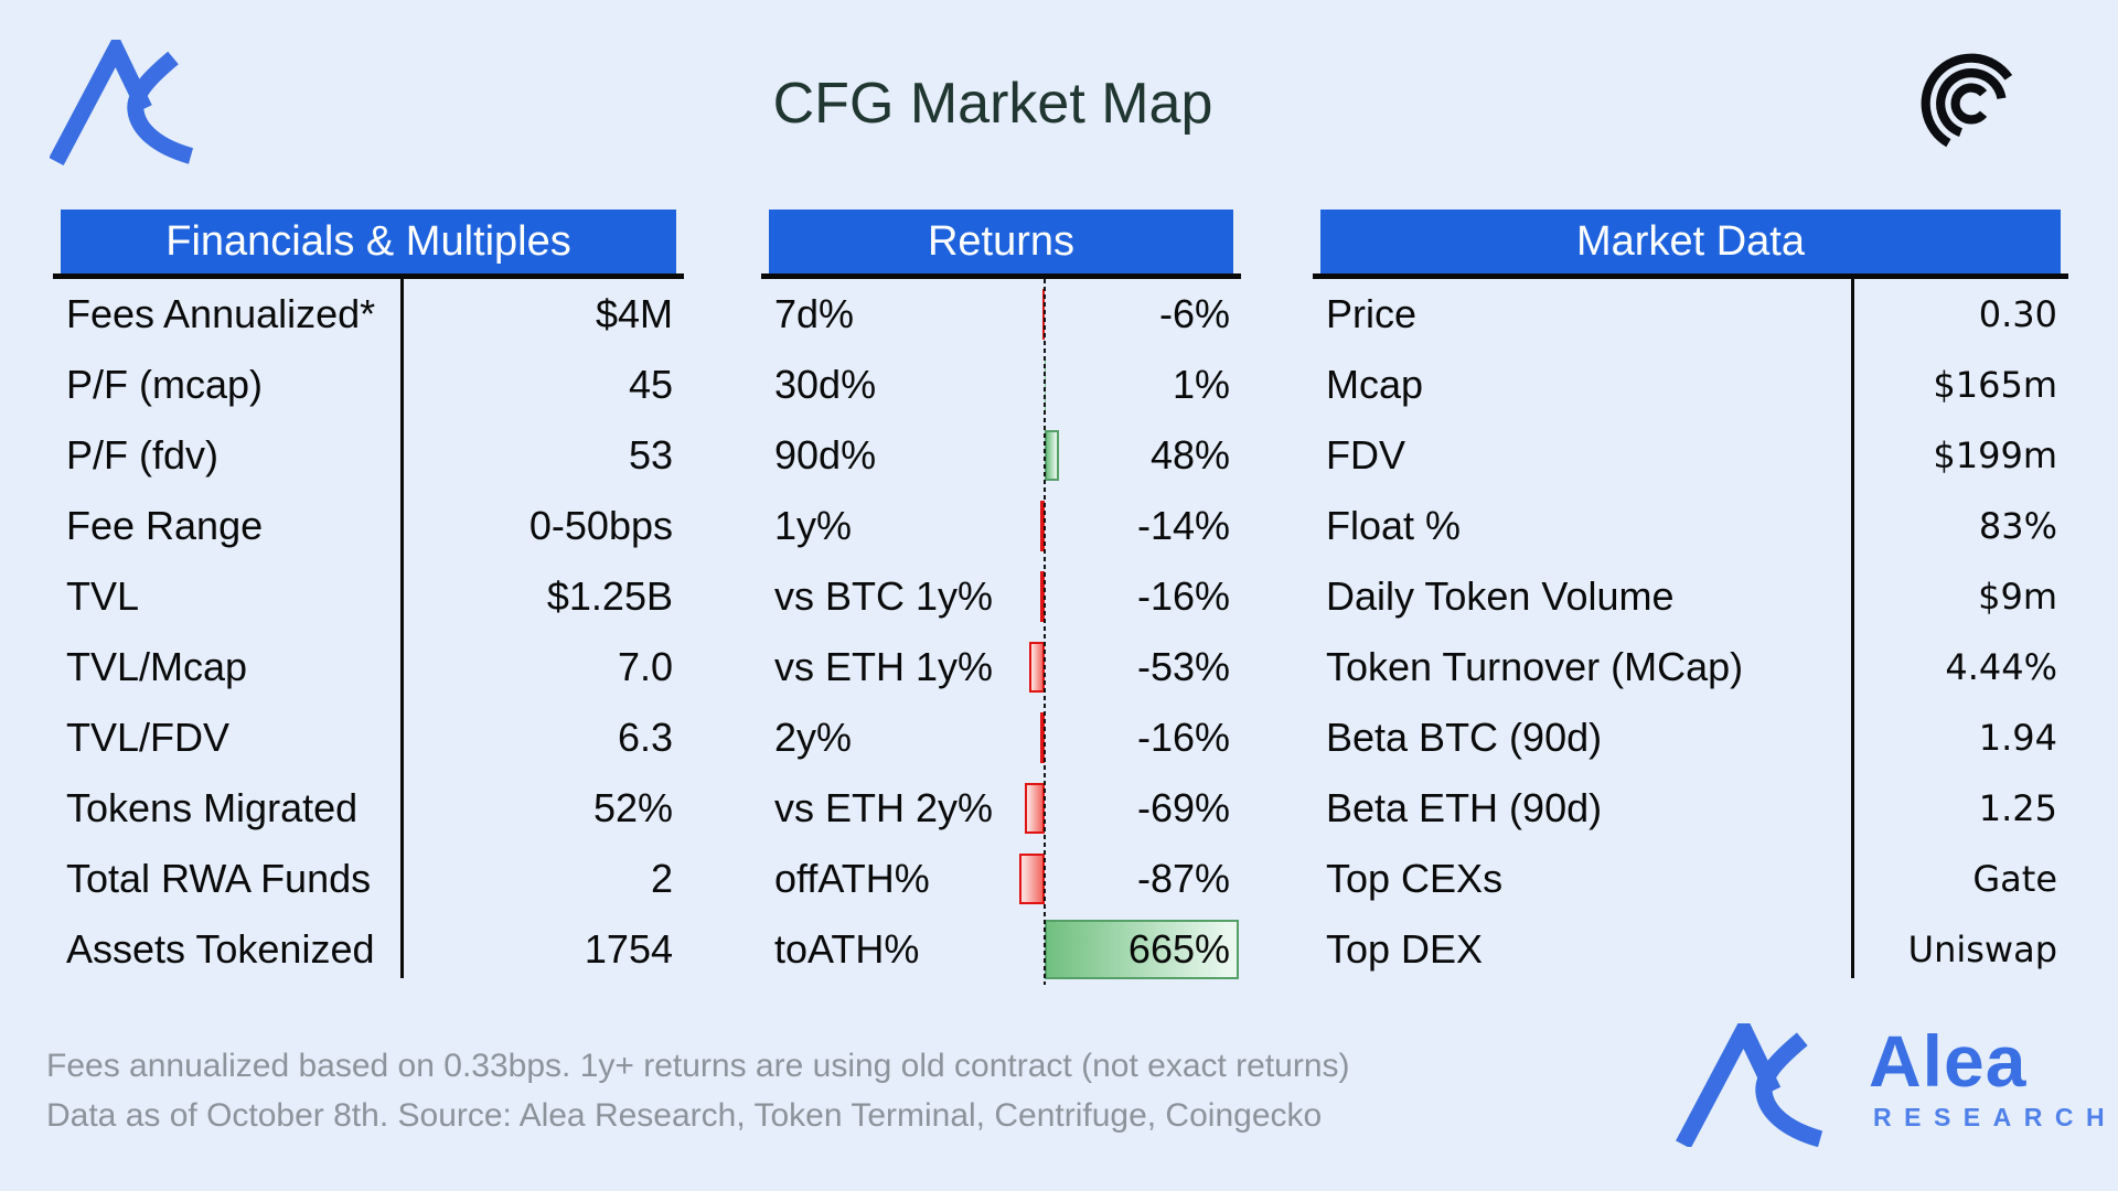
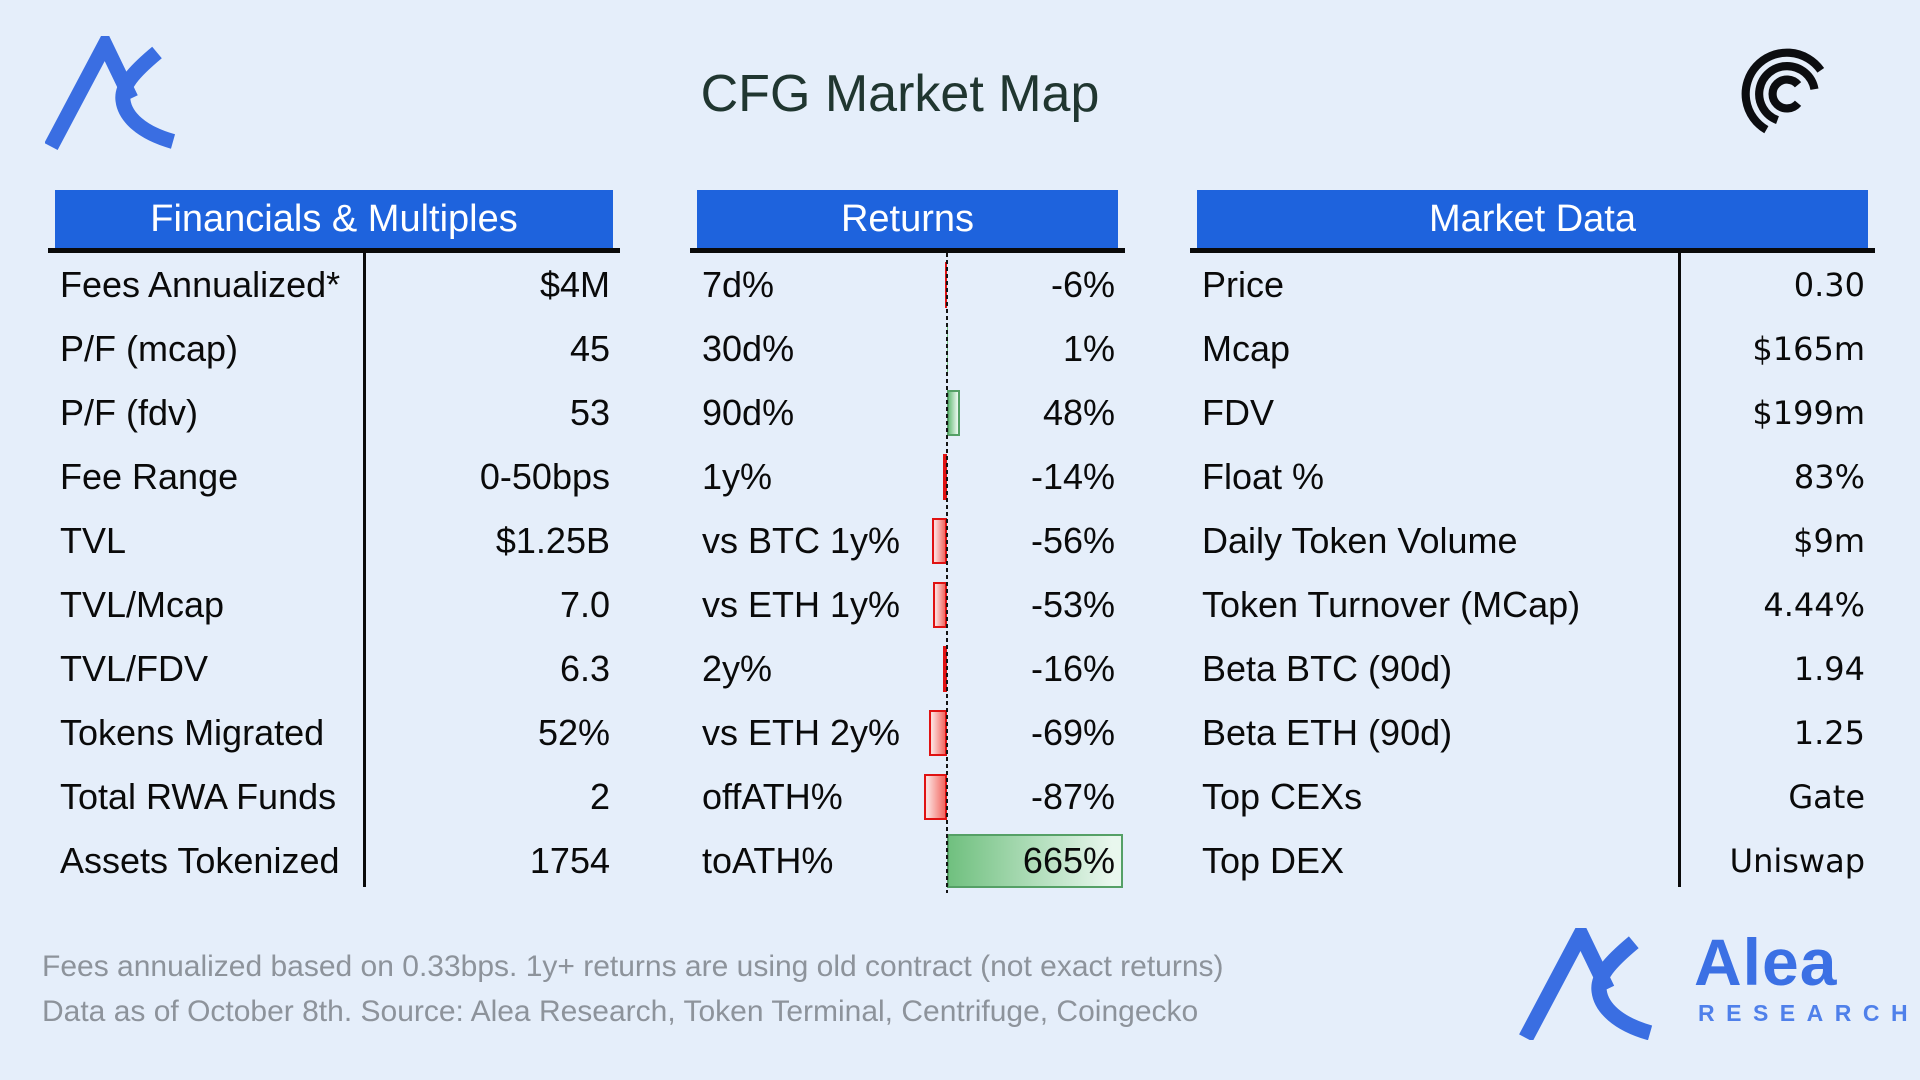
Returns/vs BTC 1y%: -16% -> -56%
